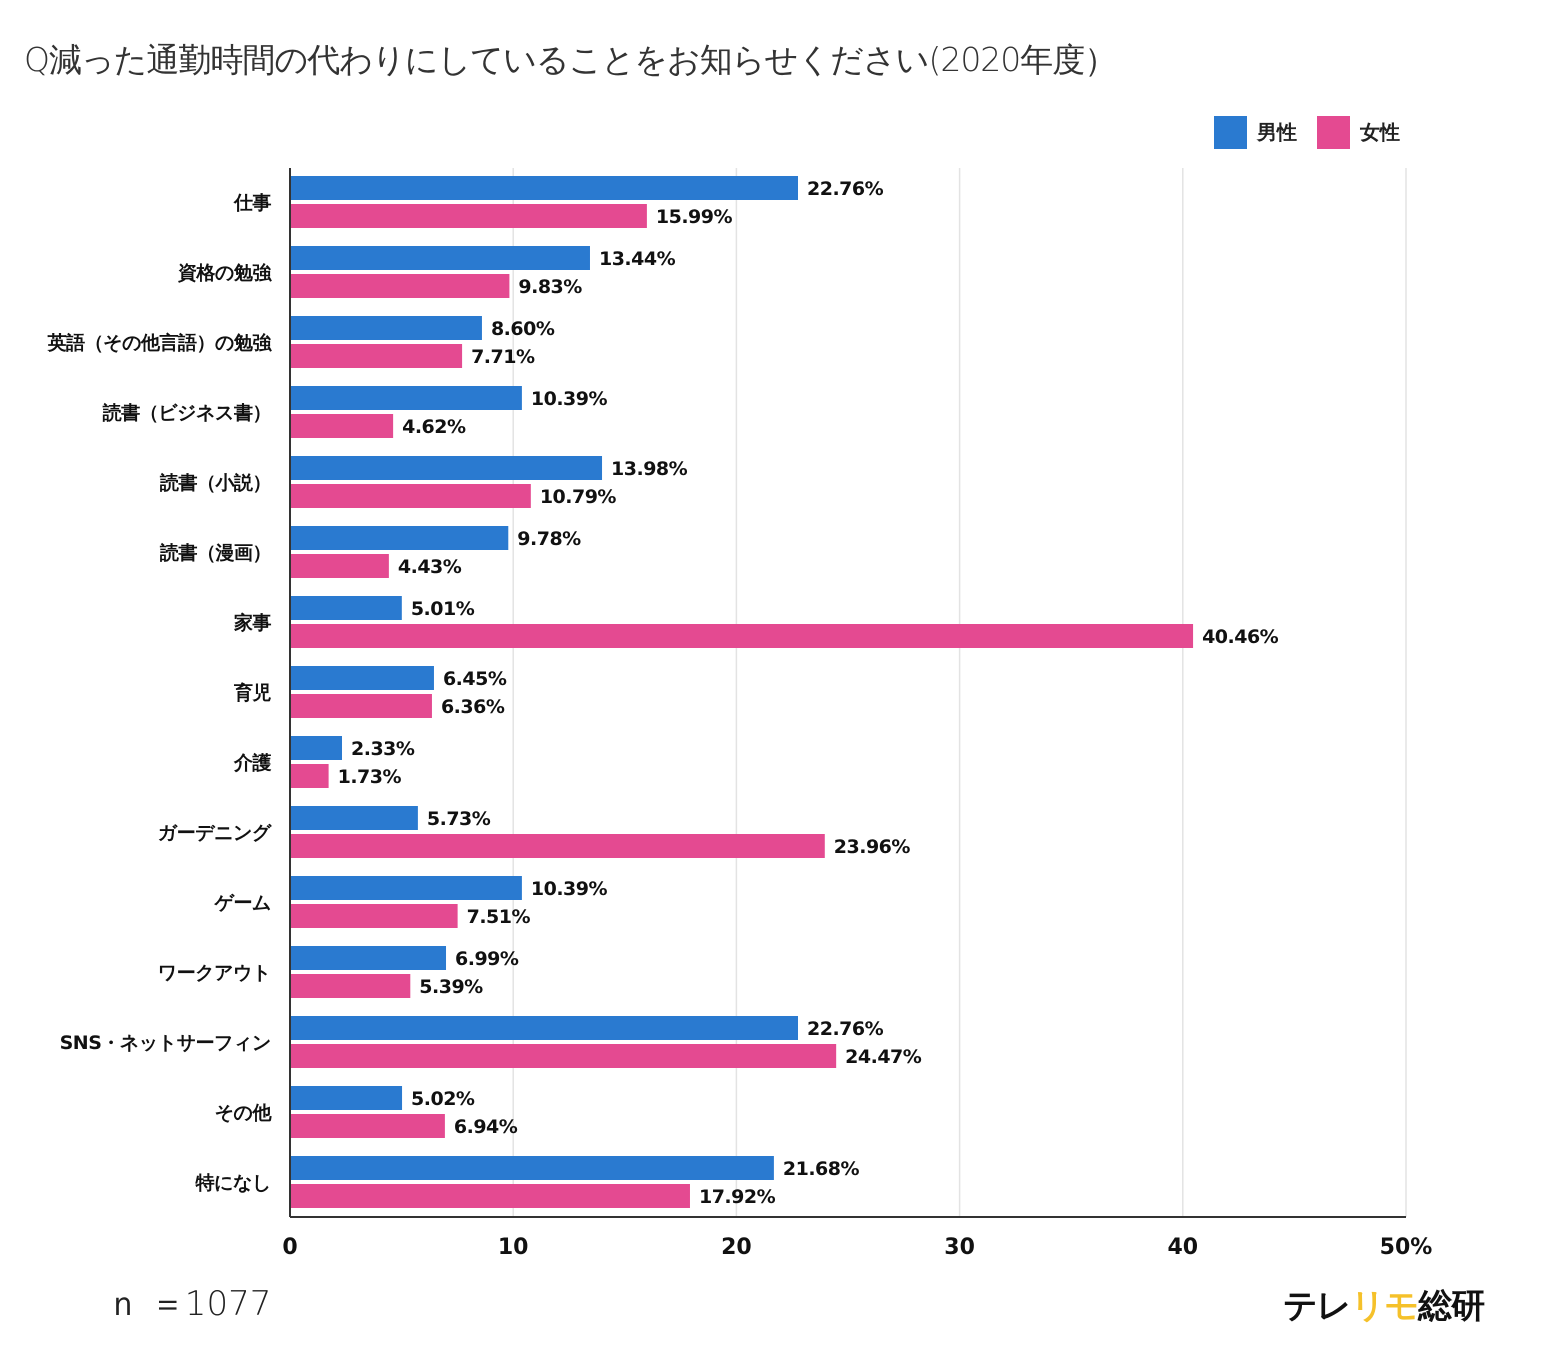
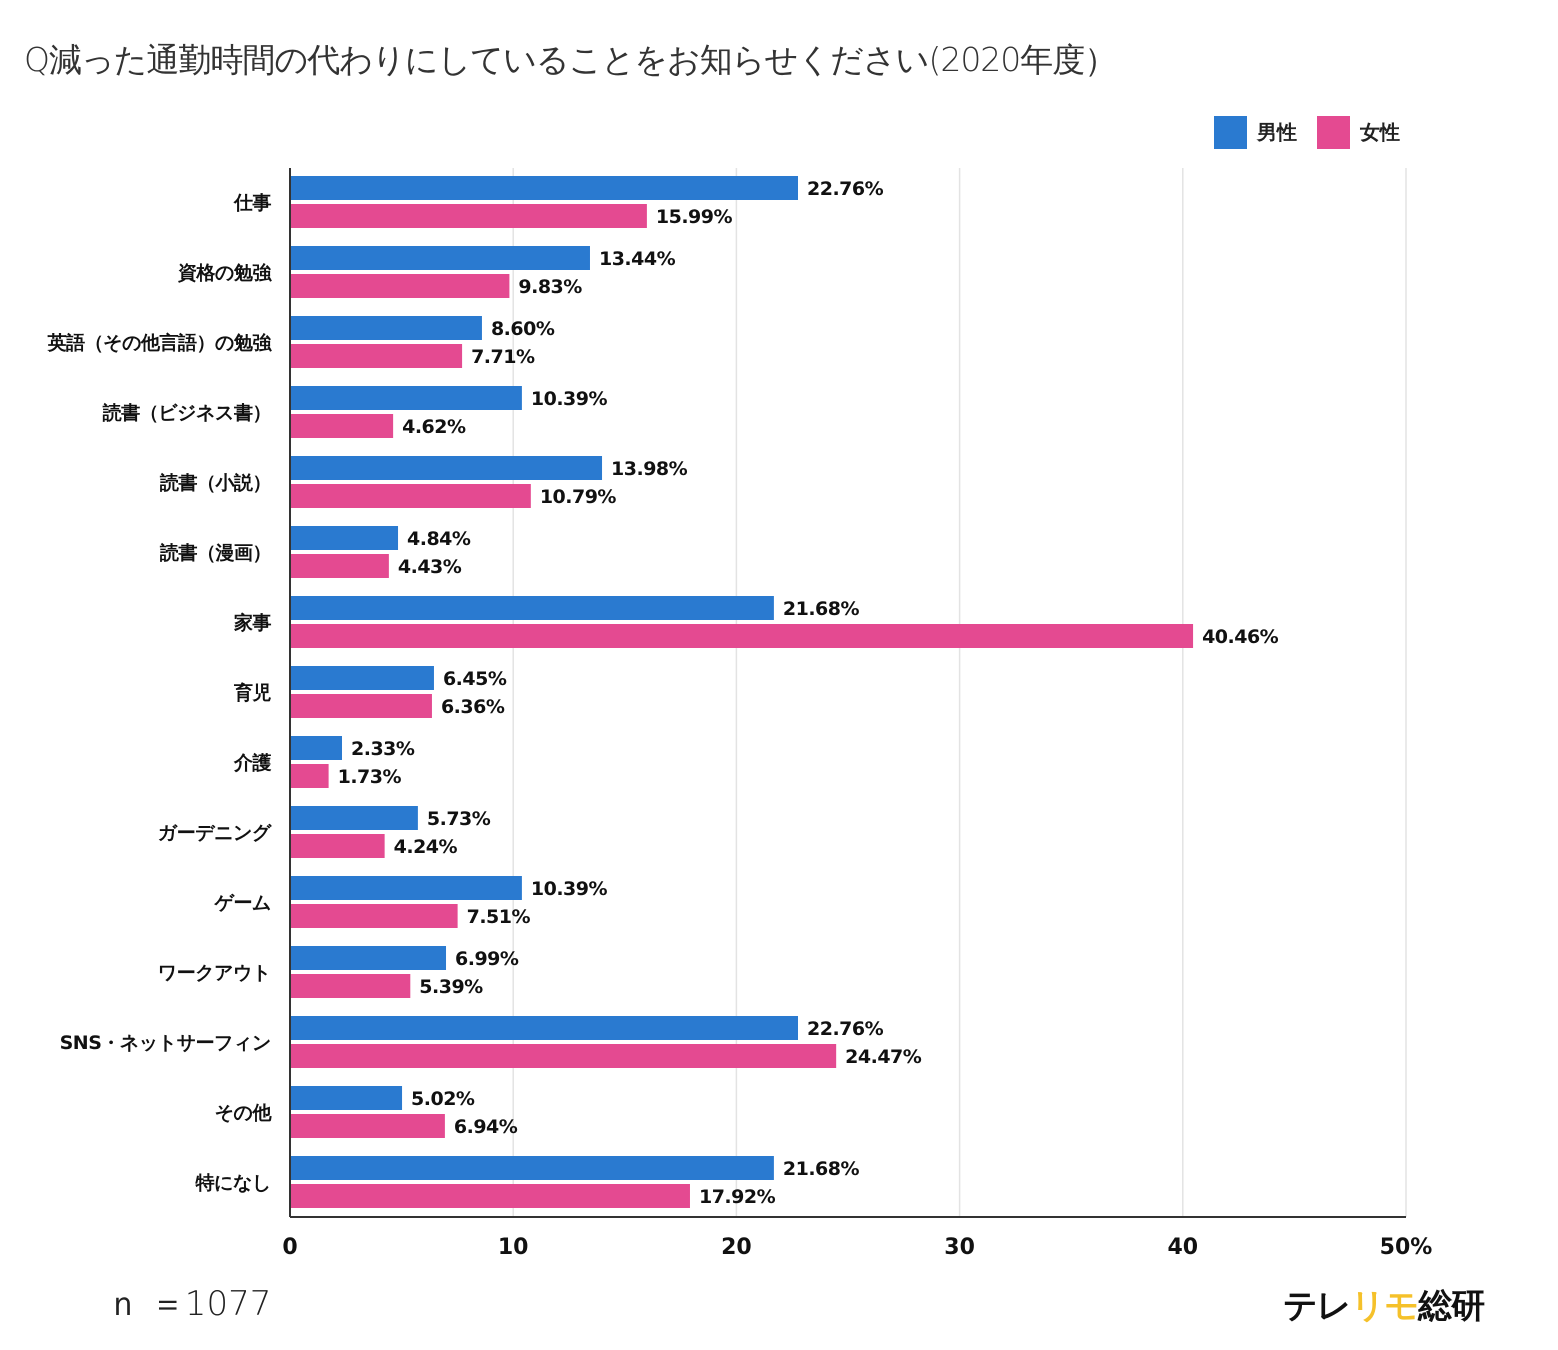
男性/読書（漫画）: 9.78% -> 4.84%
男性/家事: 5.01% -> 21.68%
女性/ガーデニング: 23.96% -> 4.24%
